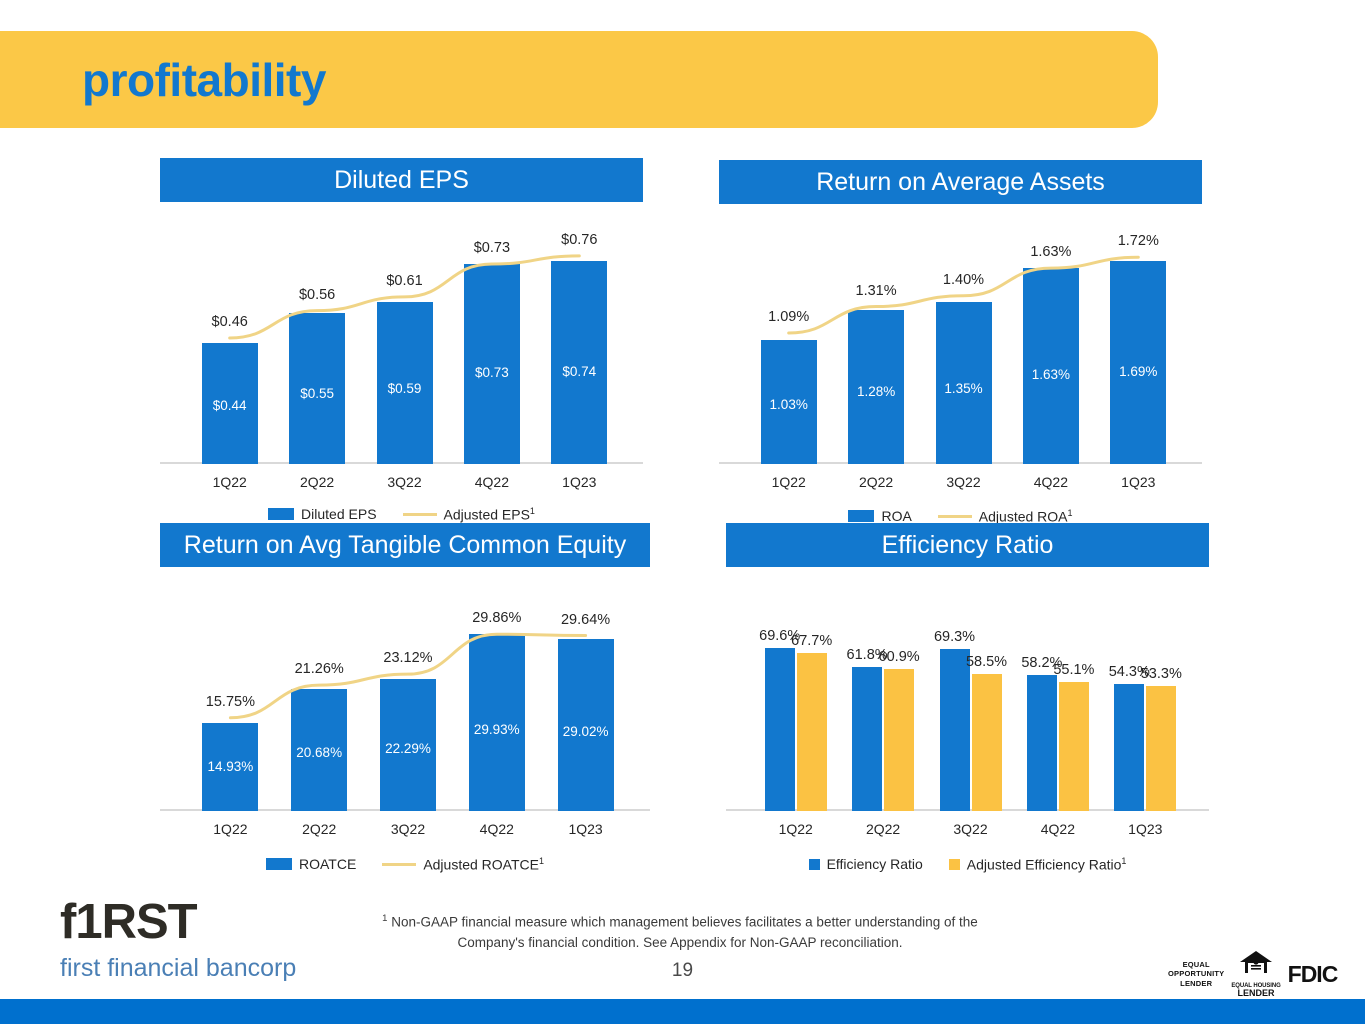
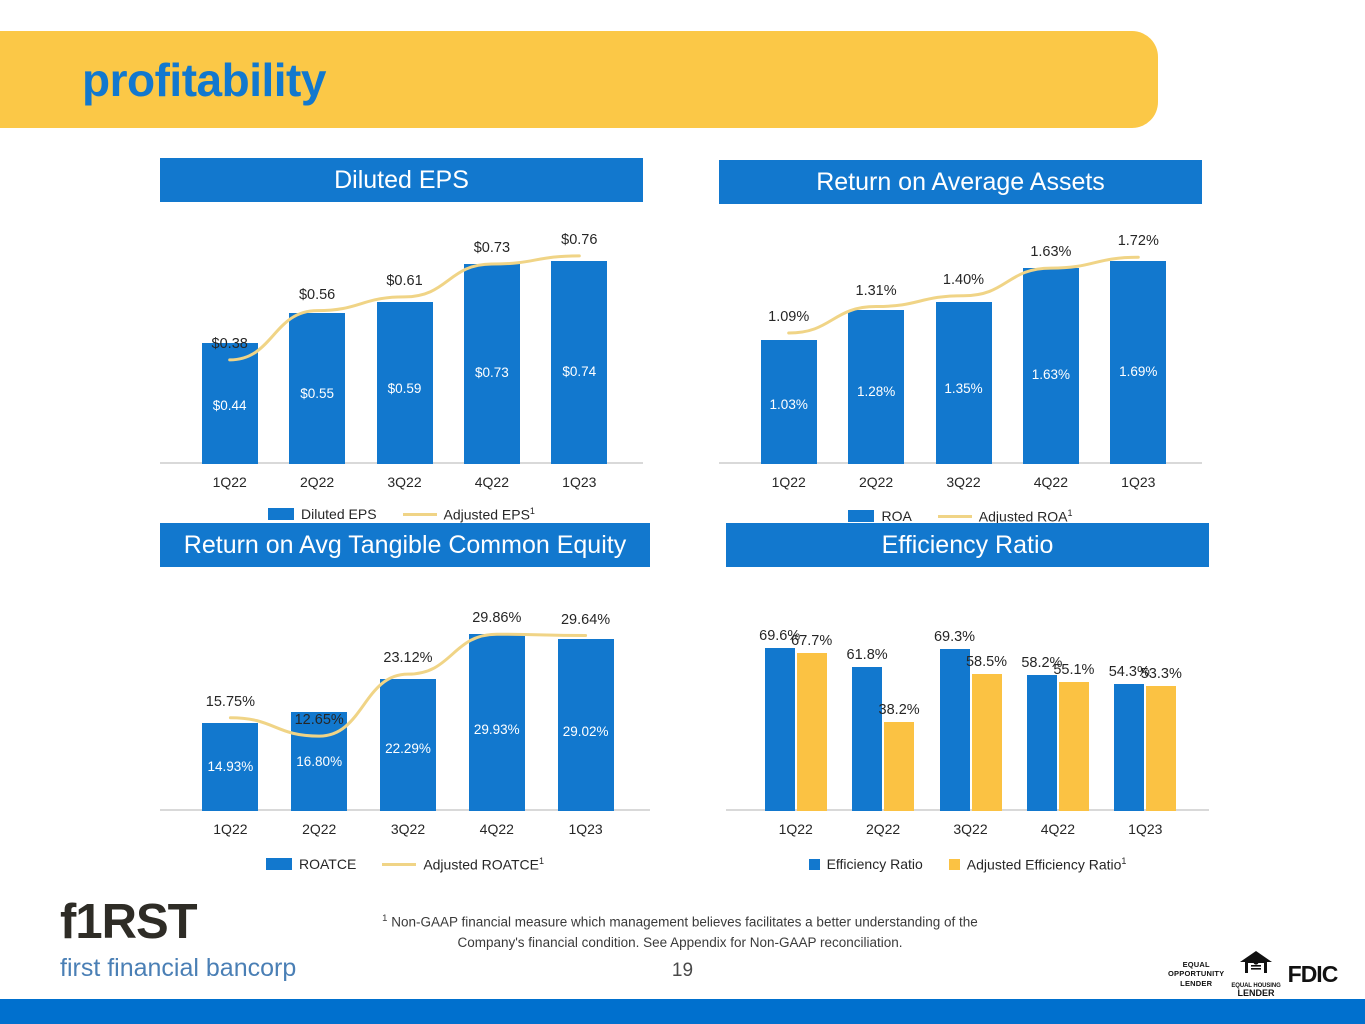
Diluted EPS/Adjusted EPS/1Q22: $0.46 -> $0.38
Return on Avg Tangible Common Equity/ROATCE/2Q22: 20.68% -> 16.80%
Return on Avg Tangible Common Equity/Adjusted ROATCE/2Q22: 21.26% -> 12.65%
Efficiency Ratio/Adjusted Efficiency Ratio/2Q22: 60.9% -> 38.2%
